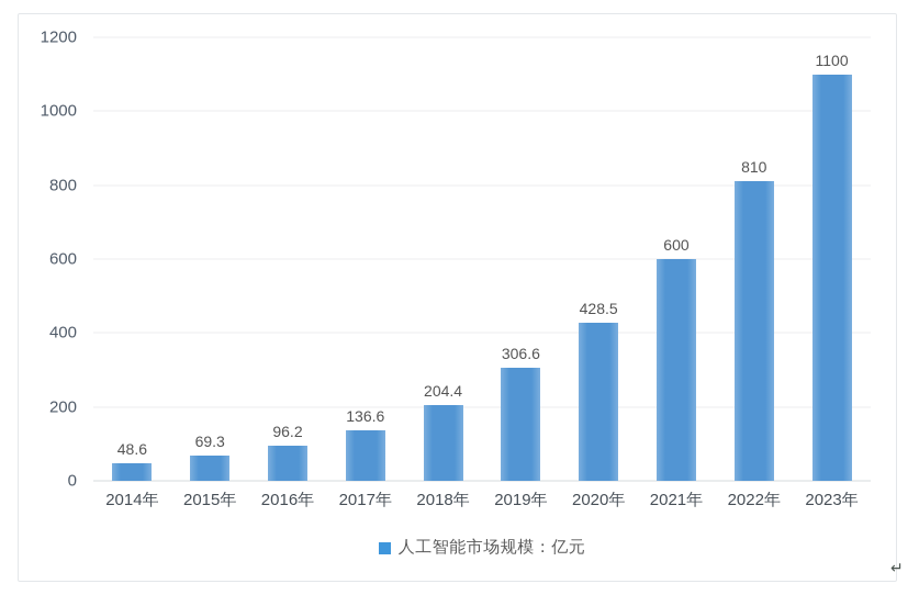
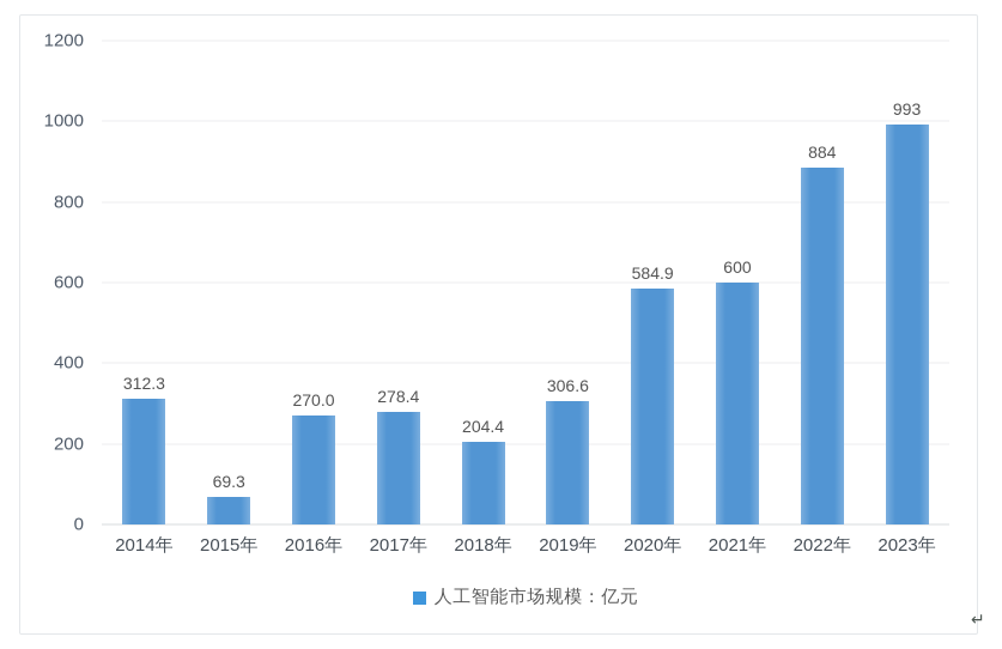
2014年: 48.6 -> 312.3
2016年: 96.2 -> 270.0
2017年: 136.6 -> 278.4
2020年: 428.5 -> 584.9
2022年: 810 -> 884
2023年: 1100 -> 993
